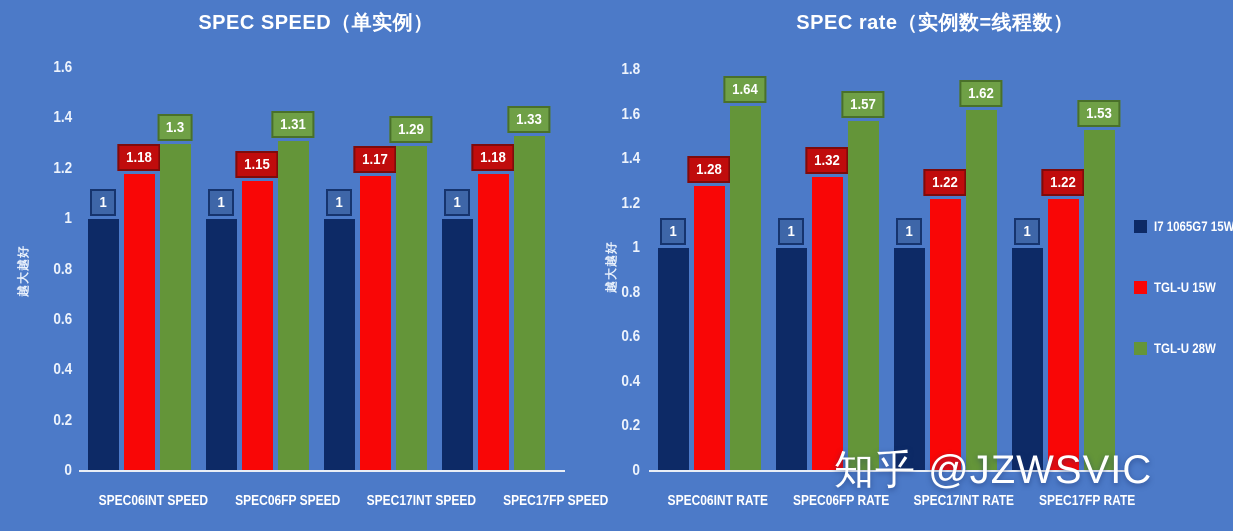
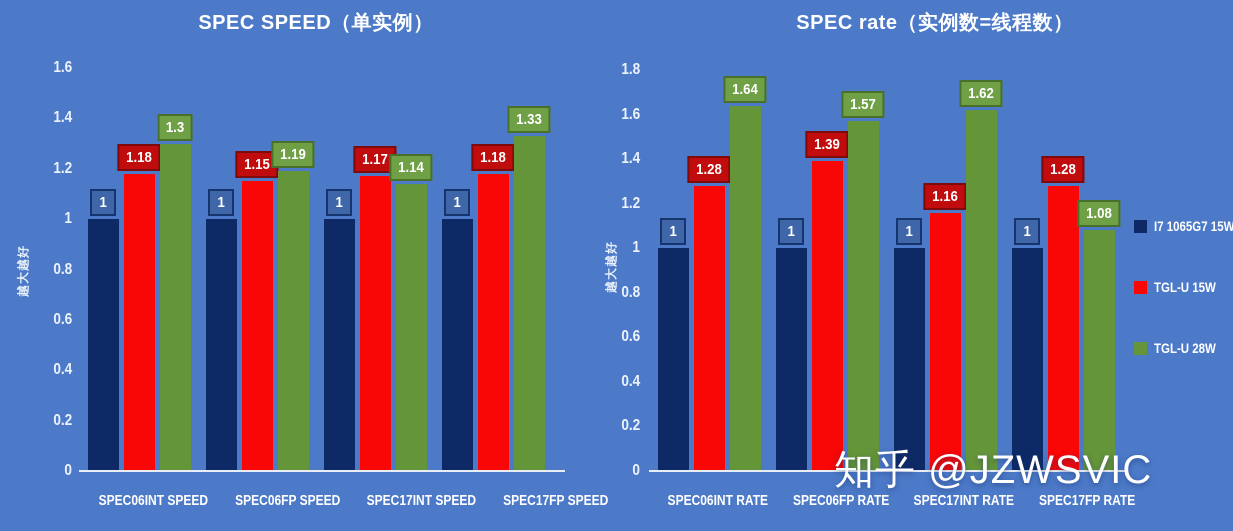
SPEC SPEED（单实例）/TGL-U 28W/SPEC06FP SPEED: 1.31 -> 1.19
SPEC SPEED（单实例）/TGL-U 28W/SPEC17INT SPEED: 1.29 -> 1.14
SPEC rate（实例数=线程数）/TGL-U 15W/SPEC06FP RATE: 1.32 -> 1.39
SPEC rate（实例数=线程数）/TGL-U 15W/SPEC17INT RATE: 1.22 -> 1.16
SPEC rate（实例数=线程数）/TGL-U 15W/SPEC17FP RATE: 1.22 -> 1.28
SPEC rate（实例数=线程数）/TGL-U 28W/SPEC17FP RATE: 1.53 -> 1.08
